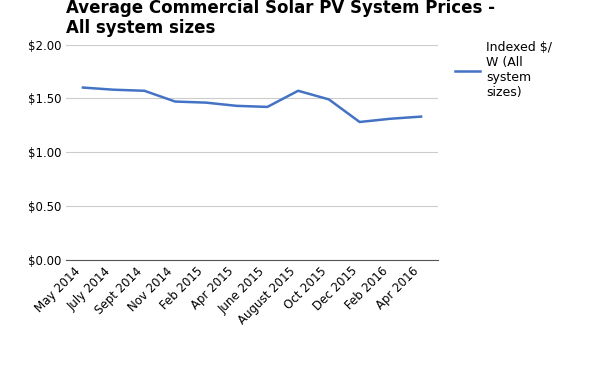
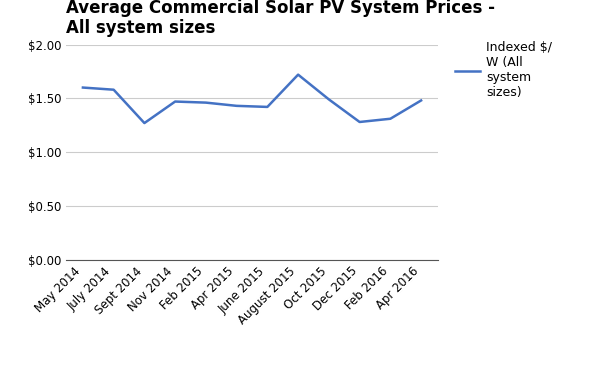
Sept 2014: $1.57 -> $1.27
August 2015: $1.57 -> $1.72
Apr 2016: $1.33 -> $1.48
